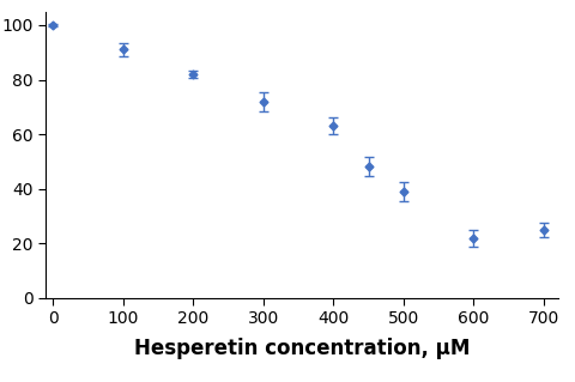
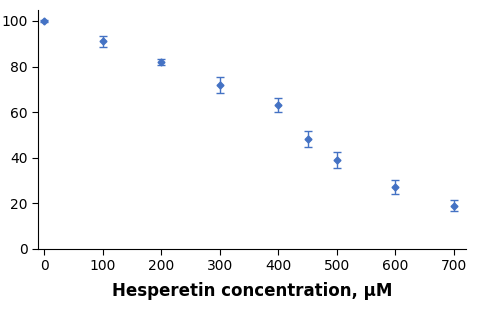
600: 22 -> 27
700: 25 -> 19
